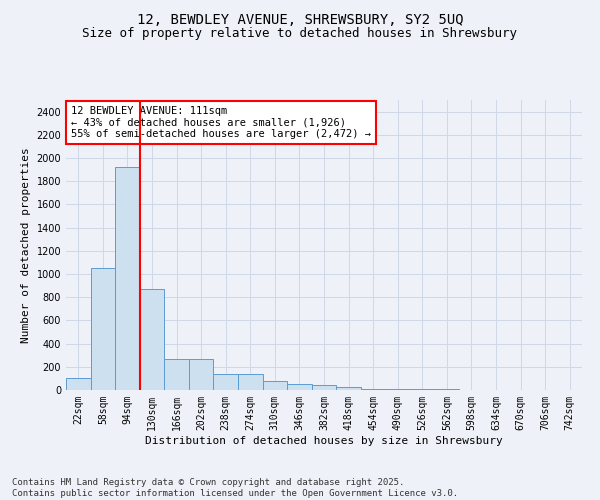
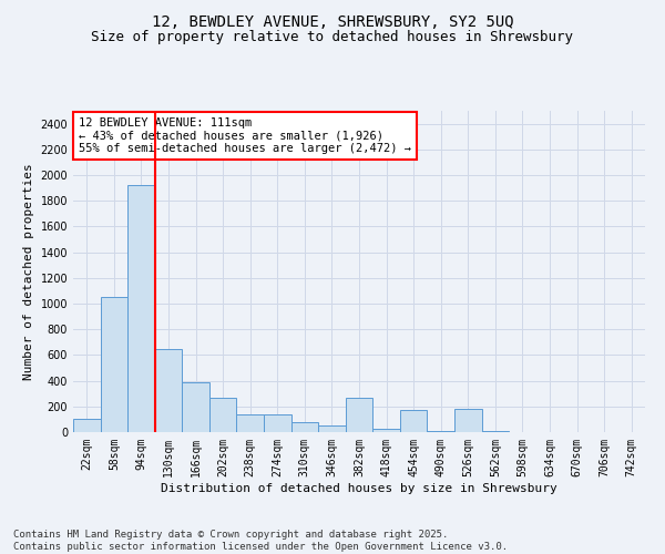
130sqm: 870 -> 650
166sqm: 270 -> 390
382sqm: 40 -> 270
454sqm: 0 -> 170
526sqm: 0 -> 180
